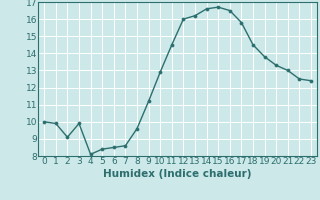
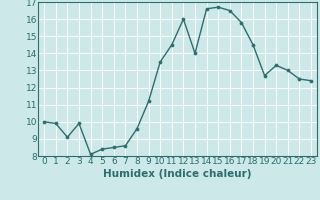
10: 12.9 -> 13.5
13: 16.2 -> 14.0
19: 13.8 -> 12.7
